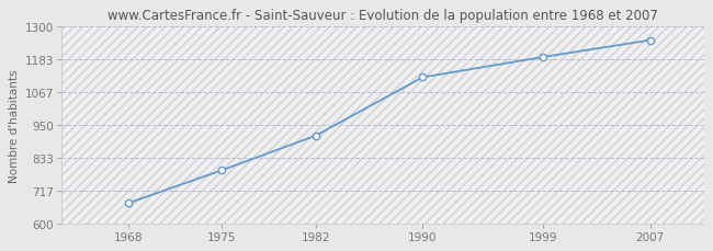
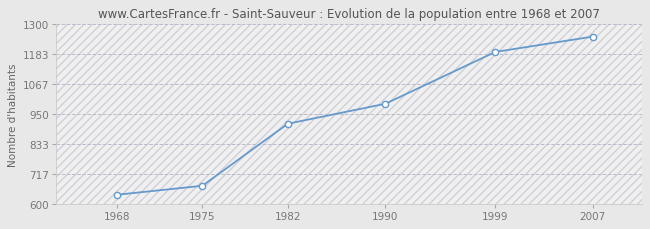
1968: 672 -> 635
1975: 789 -> 670
1990: 1120 -> 990
